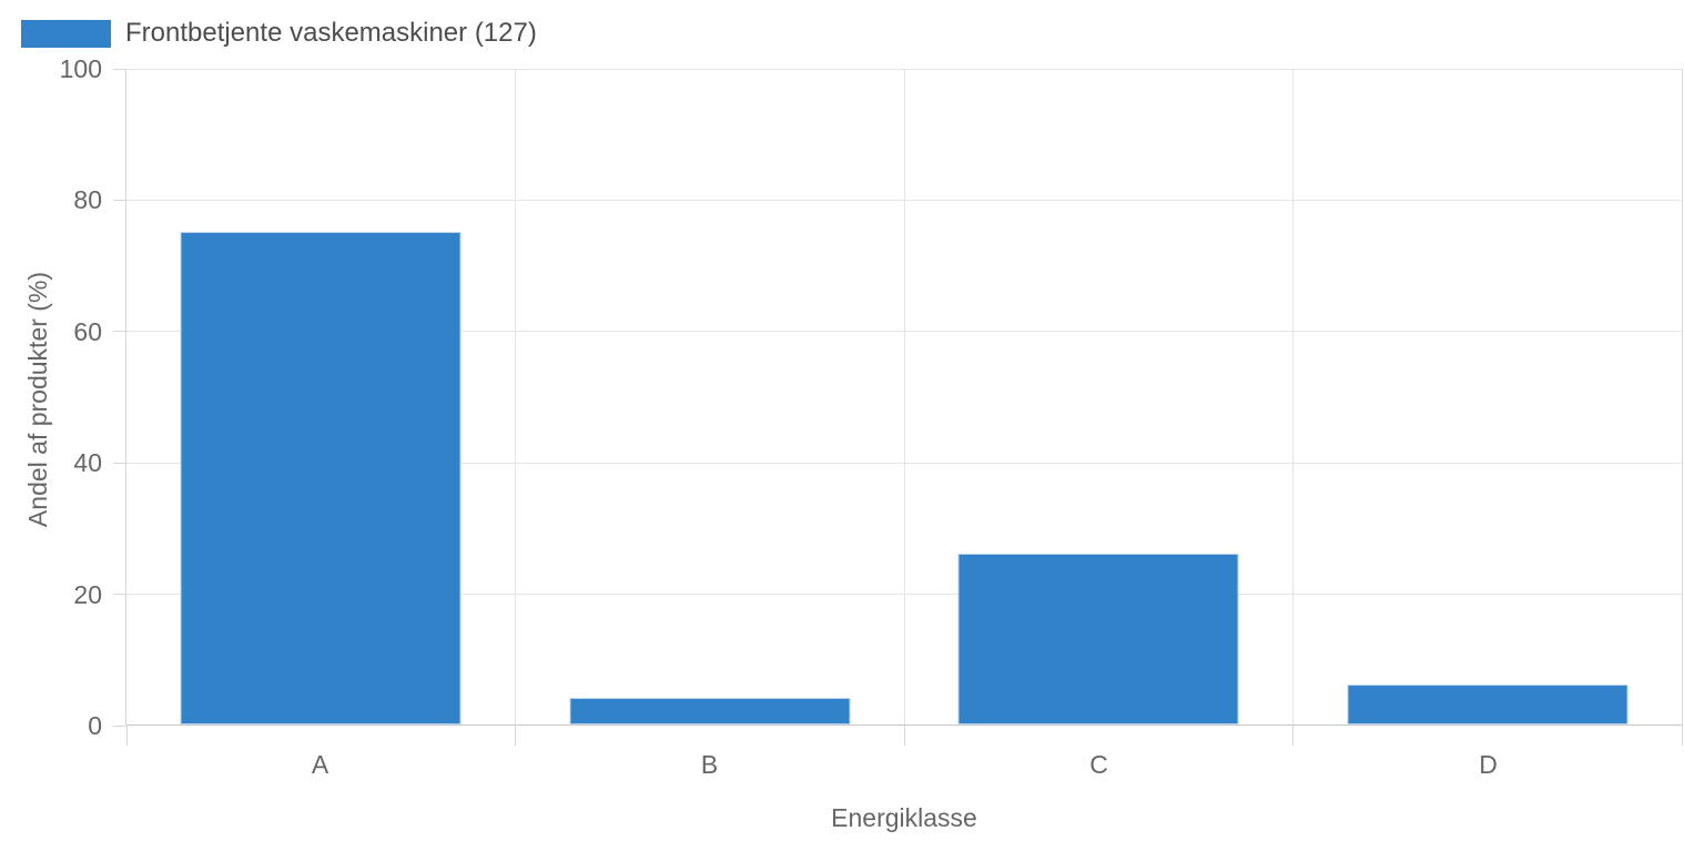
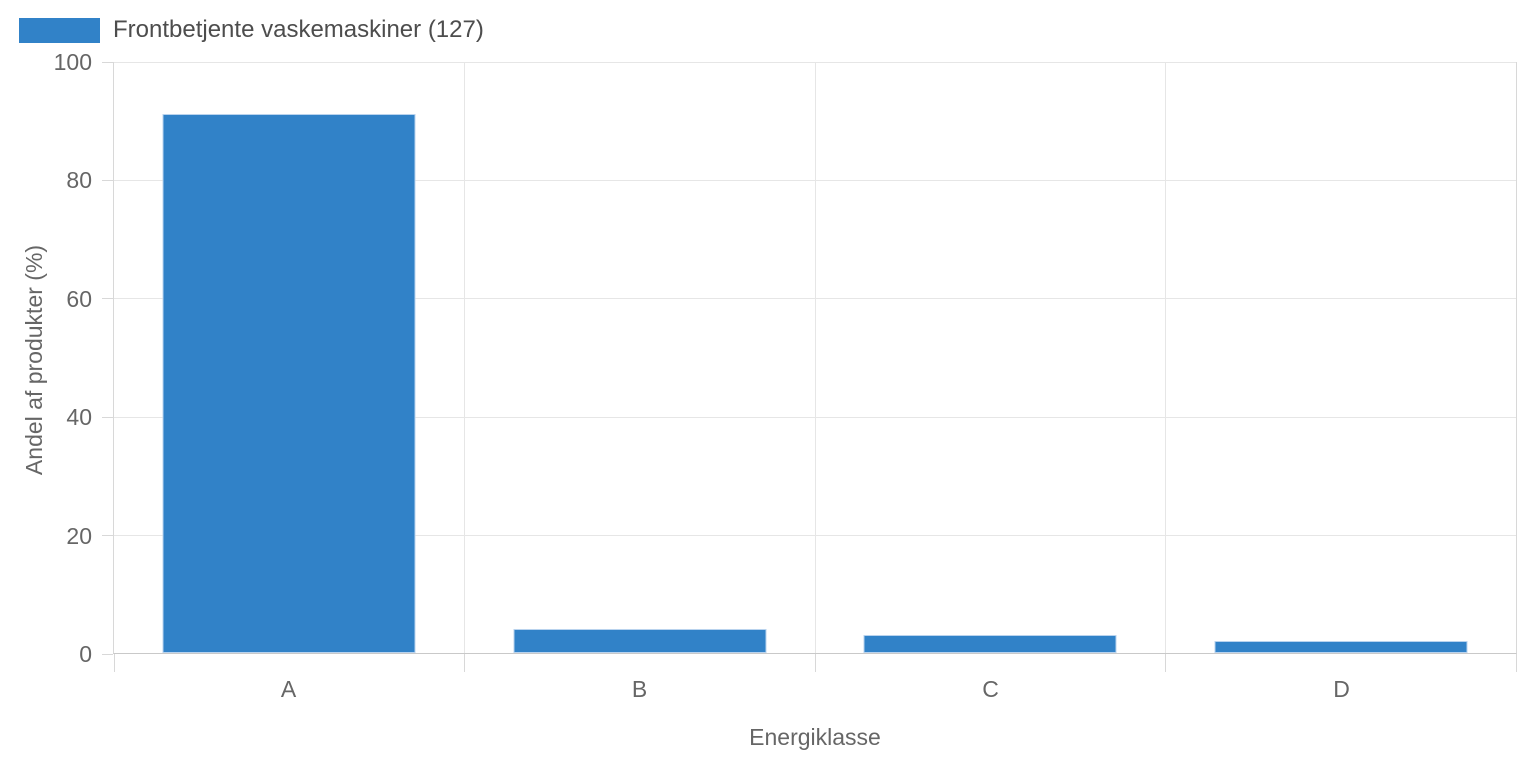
A: 75 -> 91
C: 26 -> 3
D: 6 -> 2
